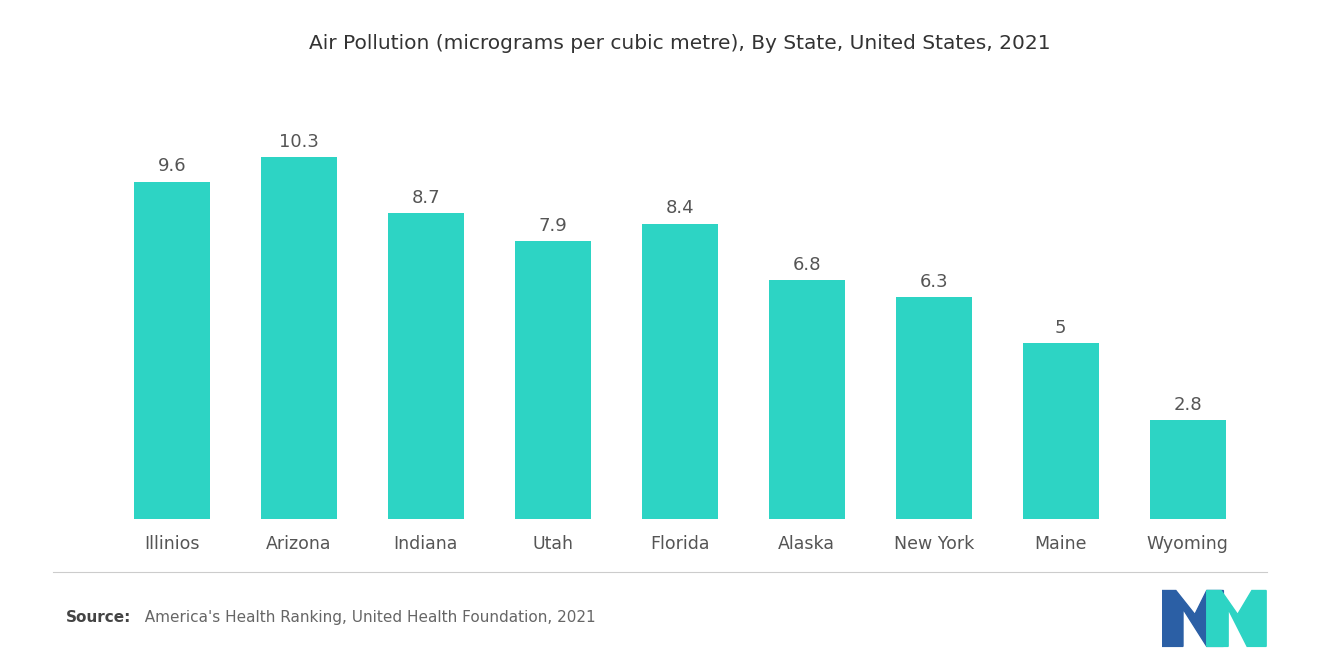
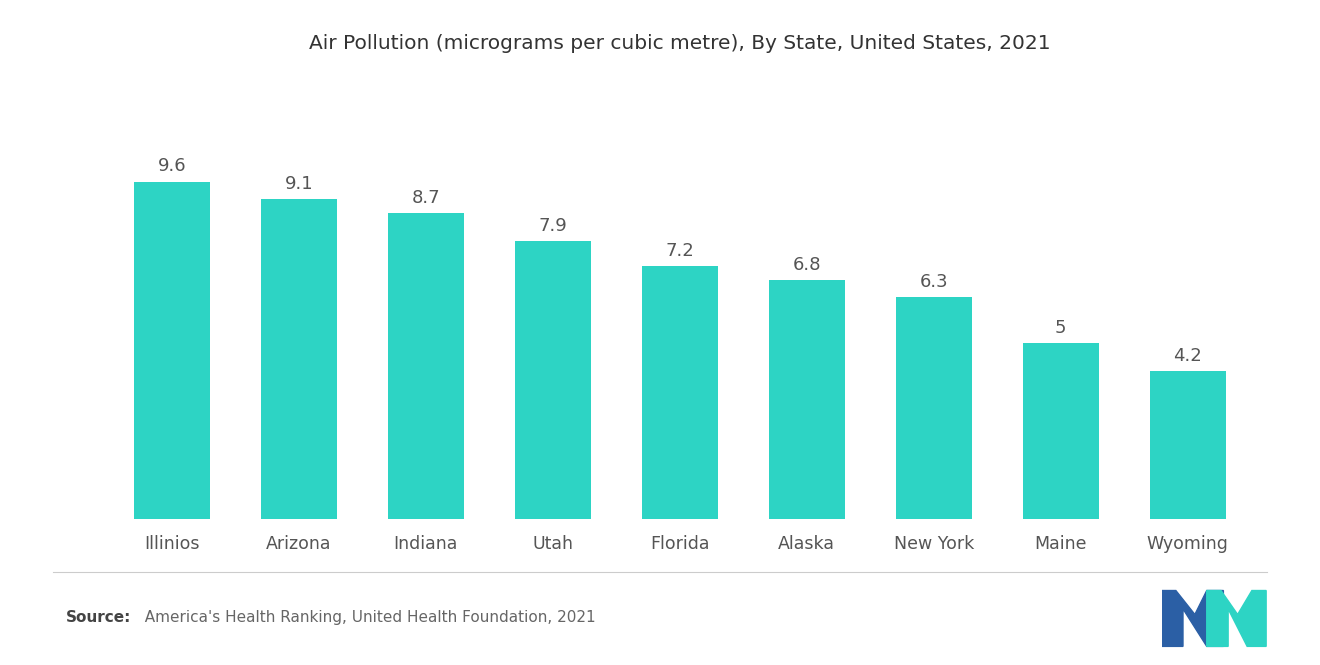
Arizona: 10.3 -> 9.1
Florida: 8.4 -> 7.2
Wyoming: 2.8 -> 4.2
